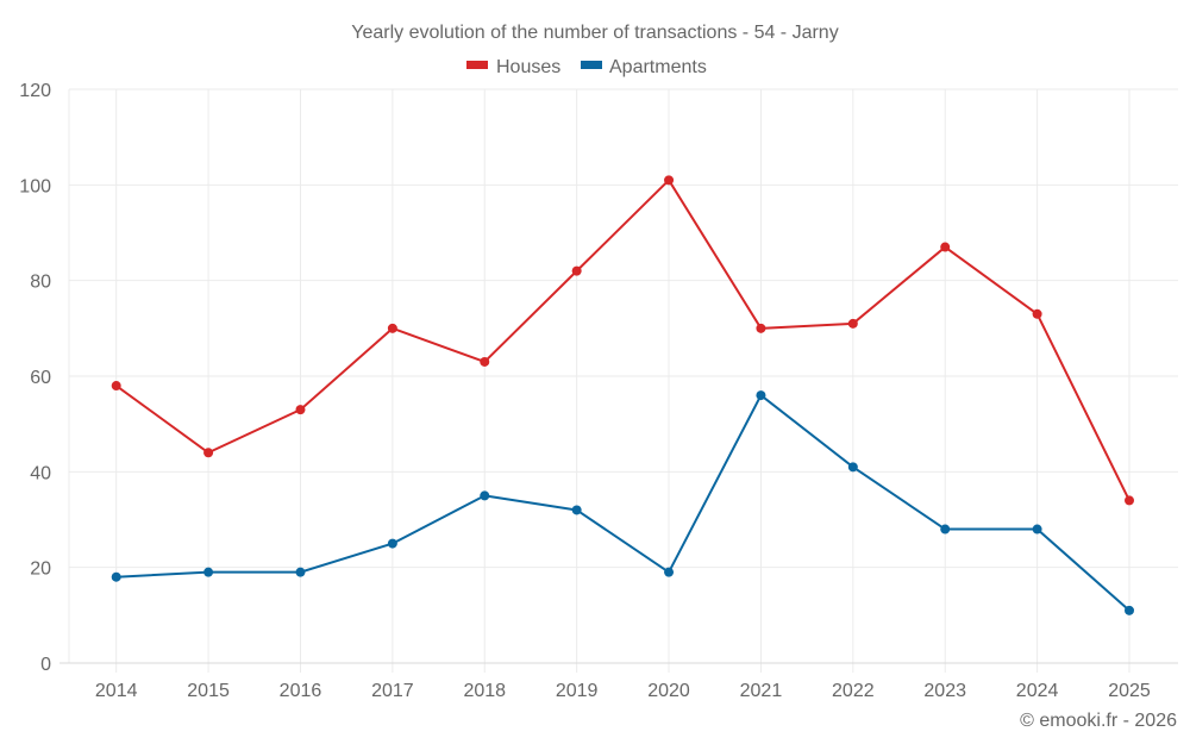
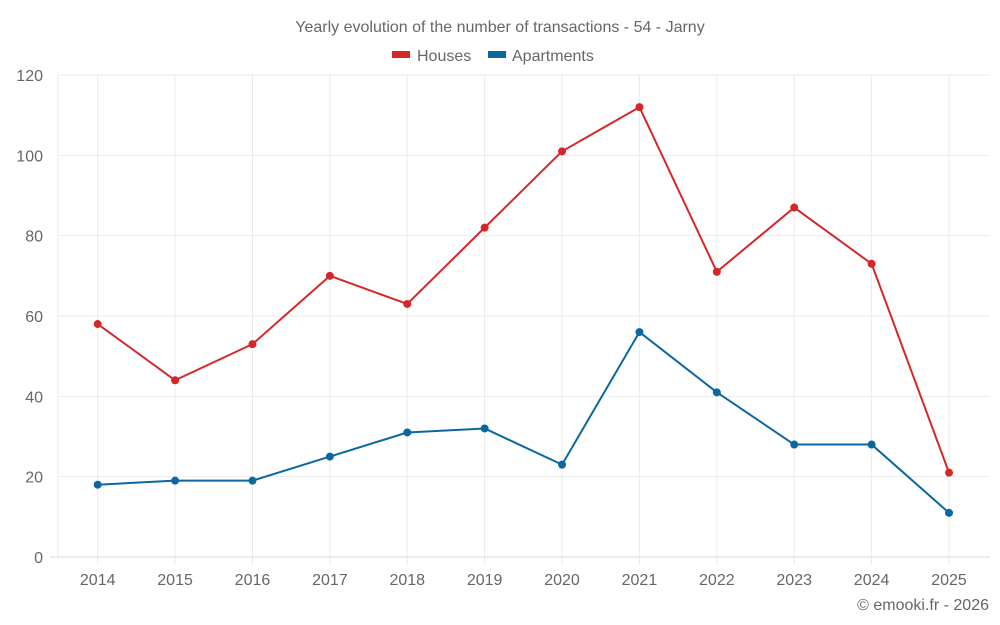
Apartments/2018: 35 -> 31
Apartments/2020: 19 -> 23
Houses/2021: 70 -> 112
Houses/2025: 34 -> 21
